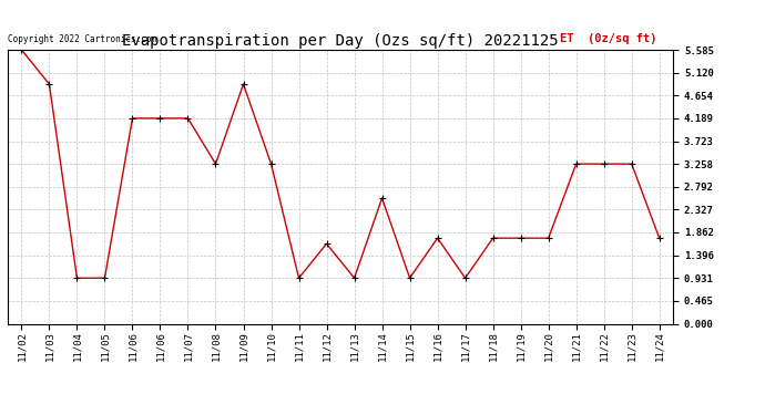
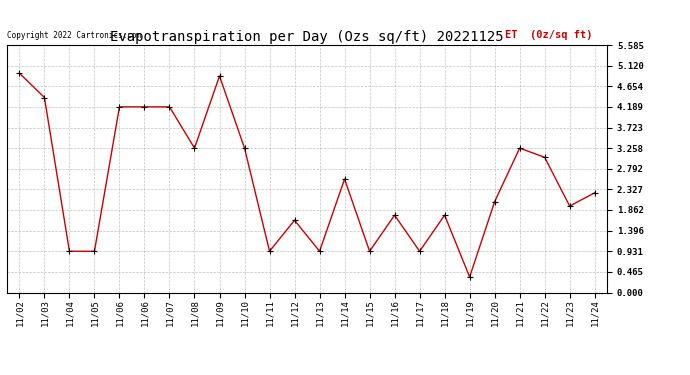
11/02: 5.58 -> 4.95
11/03: 4.88 -> 4.40
11/19: 1.75 -> 0.35
11/20: 1.75 -> 2.05
11/22: 3.26 -> 3.05
11/23: 3.26 -> 1.95
11/24: 1.75 -> 2.25
